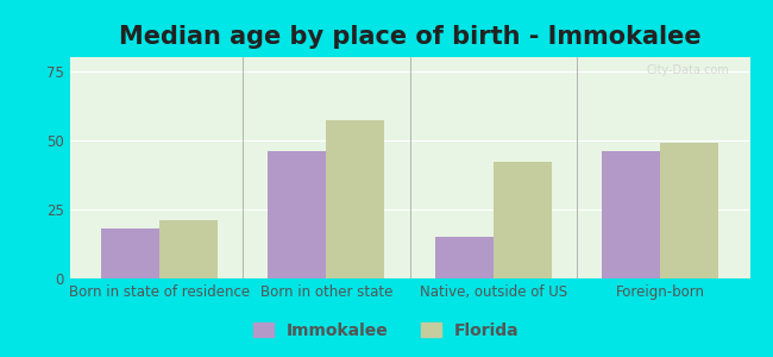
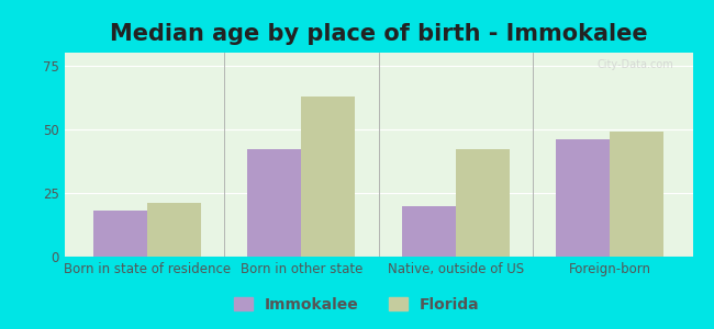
Immokalee/Born in other state: 46 -> 42
Florida/Born in other state: 57 -> 63
Immokalee/Native, outside of US: 15 -> 20
